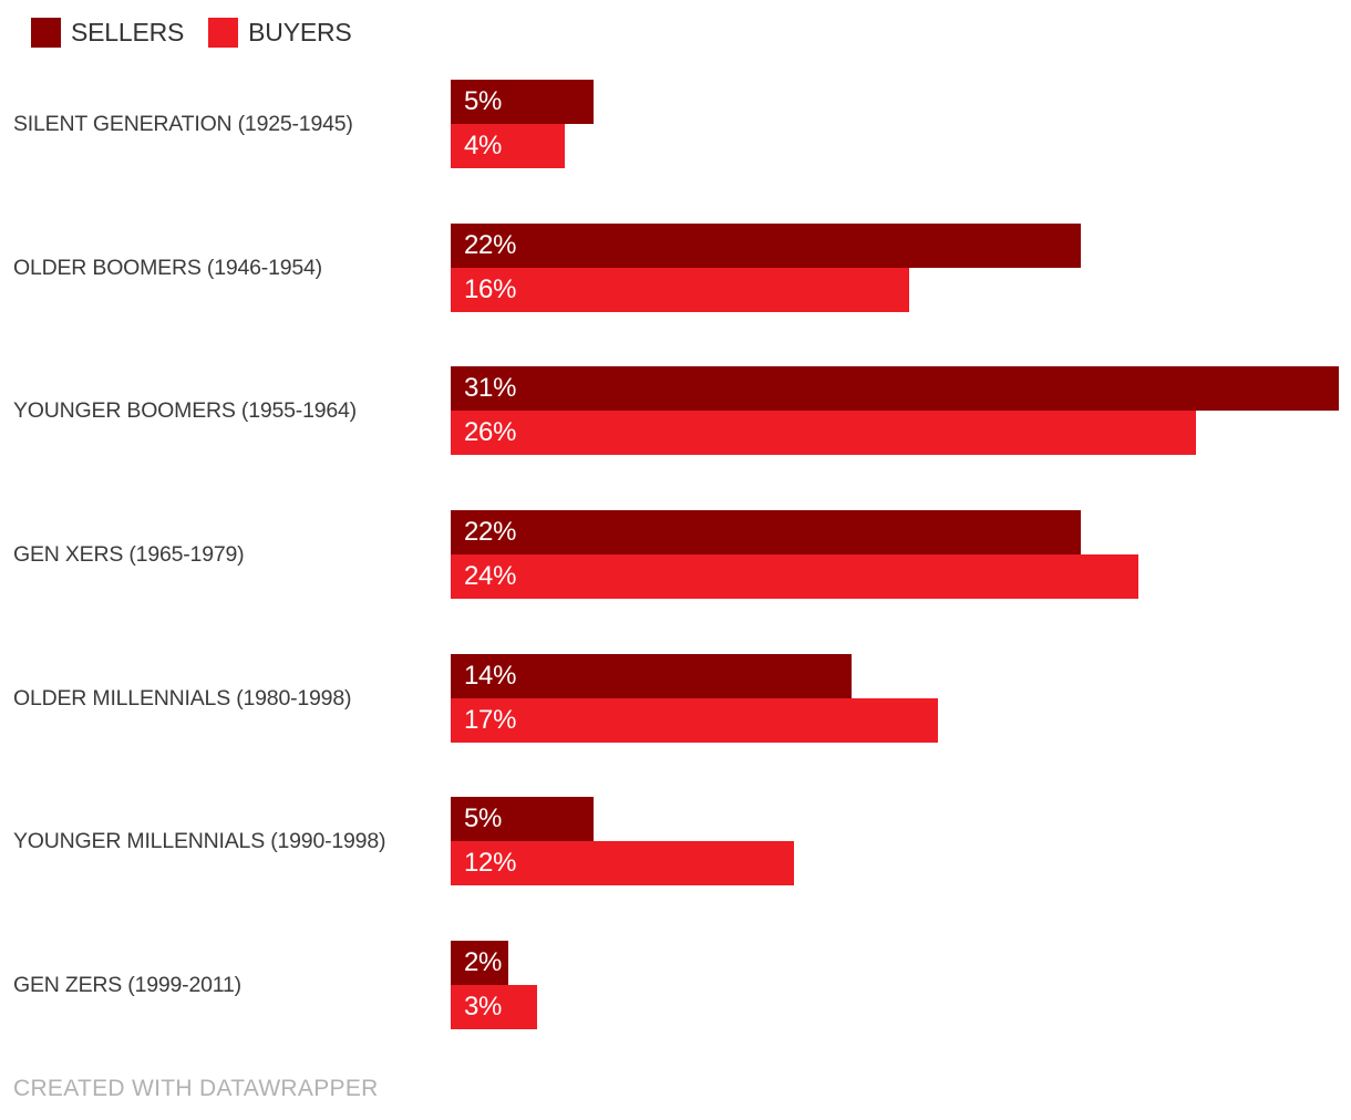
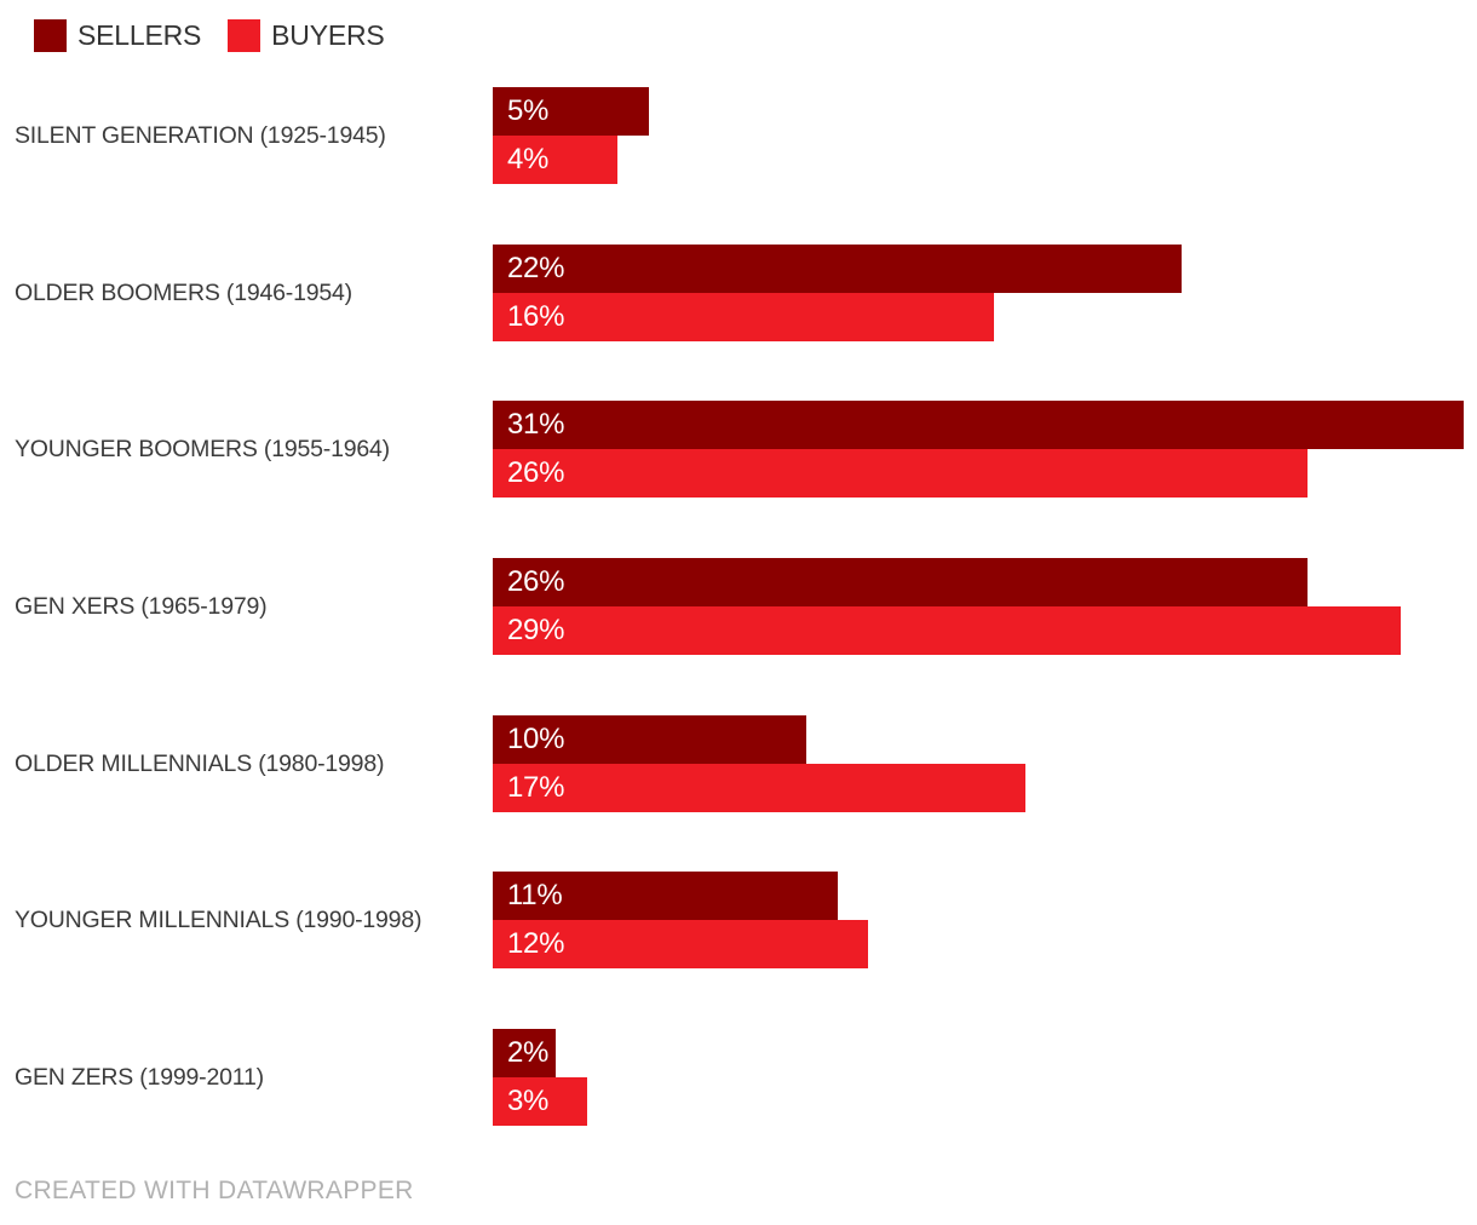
SELLERS/GEN XERS (1965-1979): 22% -> 26%
BUYERS/GEN XERS (1965-1979): 24% -> 29%
SELLERS/OLDER MILLENNIALS (1980-1998): 14% -> 10%
SELLERS/YOUNGER MILLENNIALS (1990-1998): 5% -> 11%
